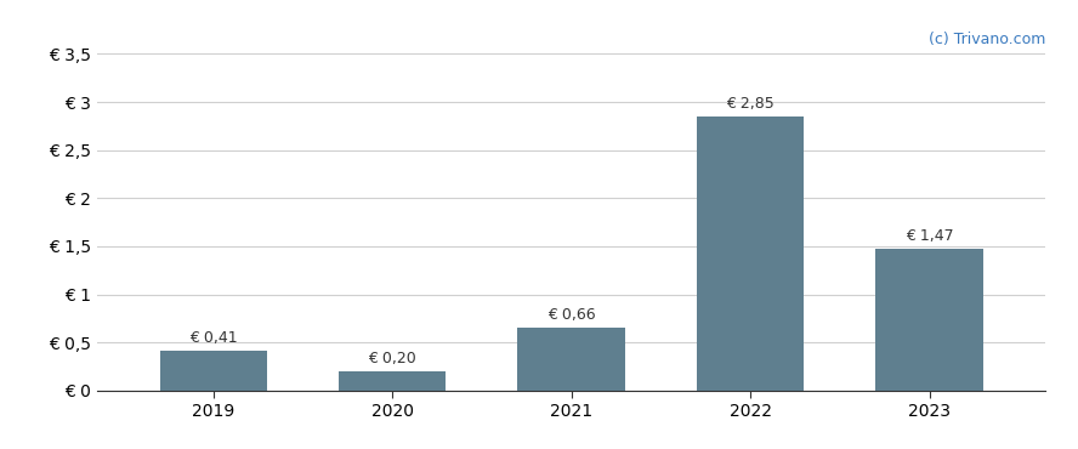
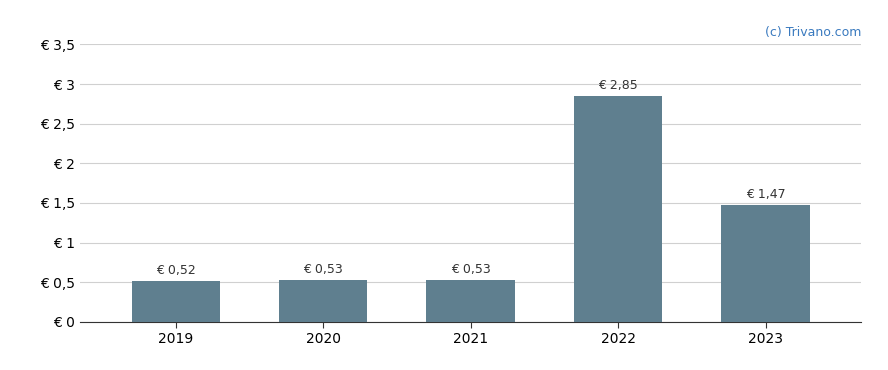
2019: 0,41 -> 0,52
2020: 0,20 -> 0,53
2021: 0,66 -> 0,53
